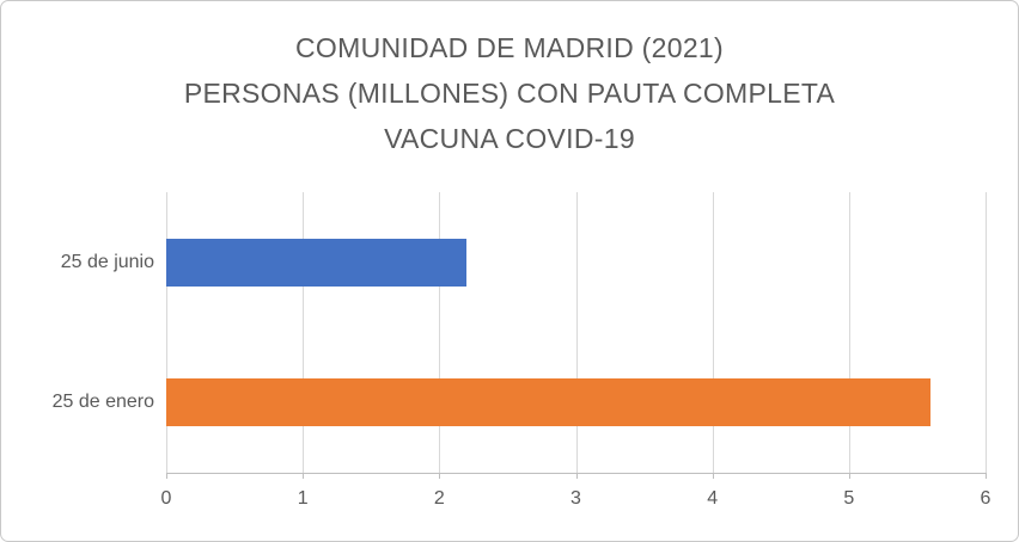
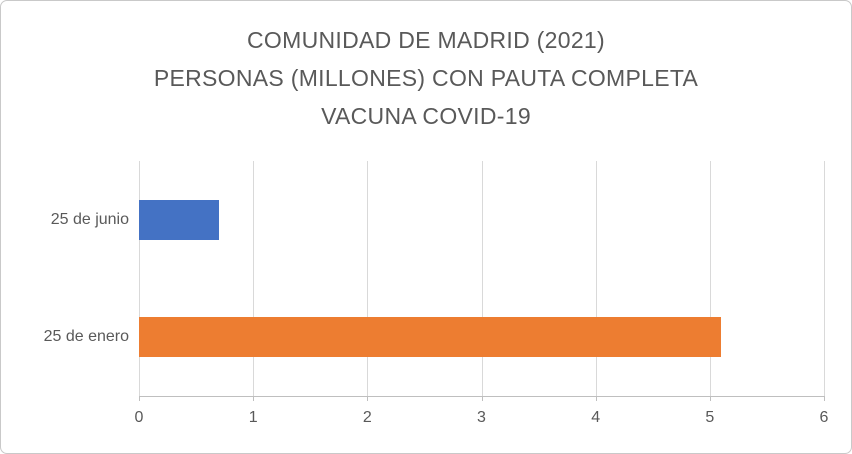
25 de junio: 2.2 -> 0.7
25 de enero: 5.6 -> 5.1
